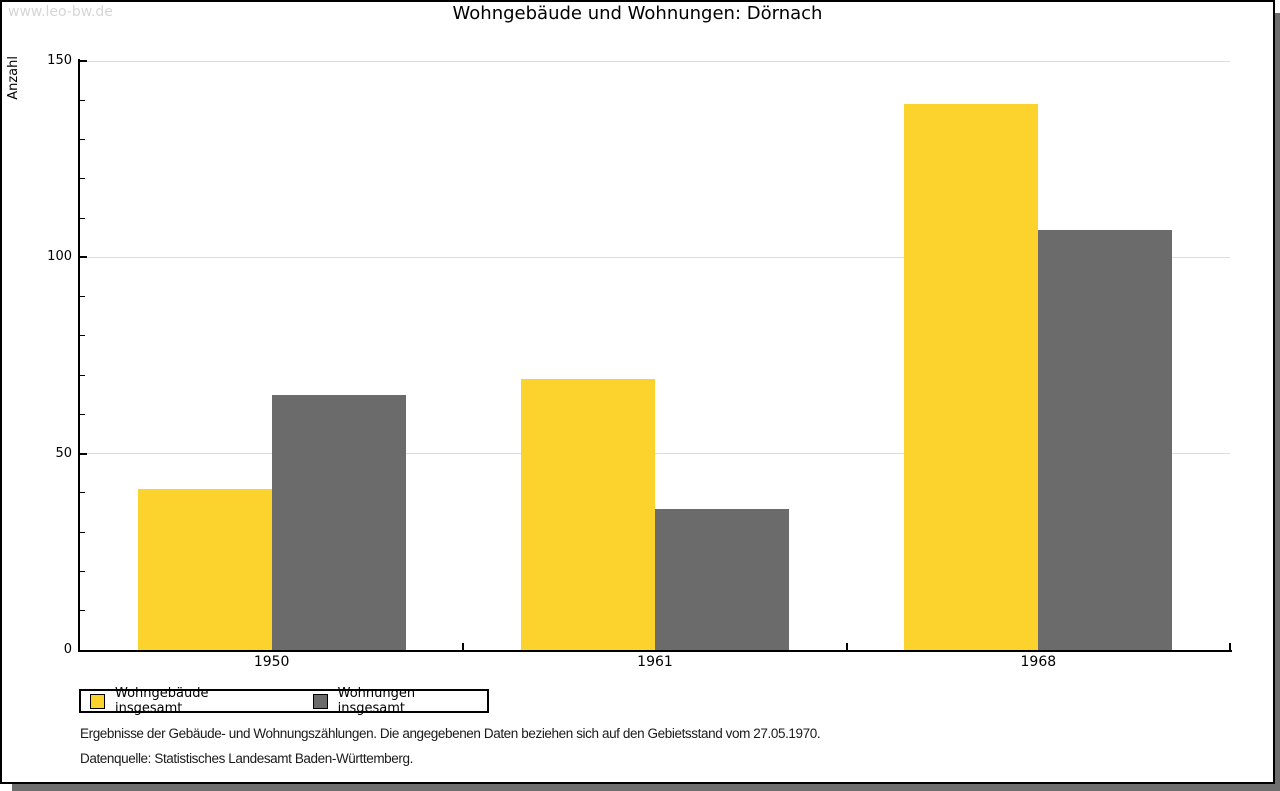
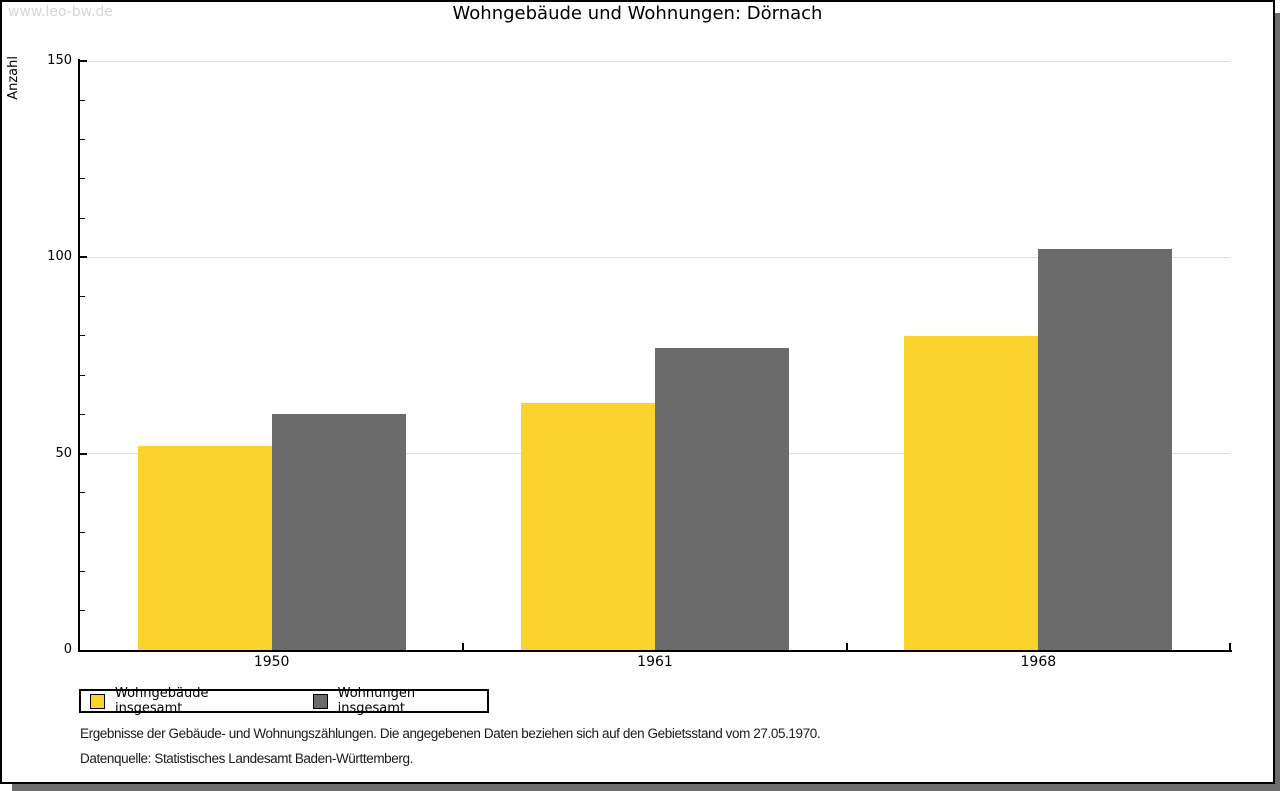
Wohngebäude insgesamt/1950: 41 -> 52
Wohnungen insgesamt/1950: 65 -> 60
Wohngebäude insgesamt/1961: 69 -> 63
Wohnungen insgesamt/1961: 36 -> 77
Wohngebäude insgesamt/1968: 139 -> 80
Wohnungen insgesamt/1968: 107 -> 102
